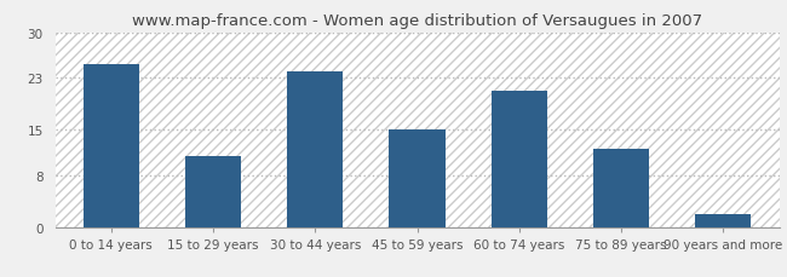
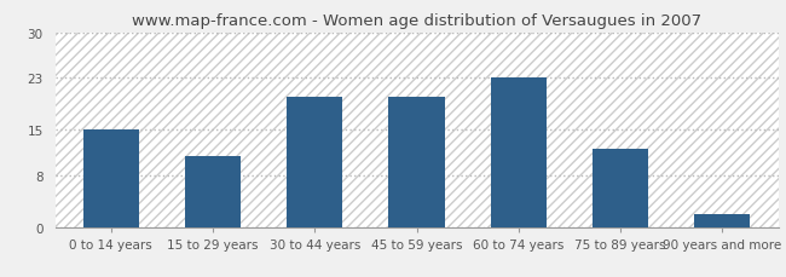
0 to 14 years: 25 -> 15
30 to 44 years: 24 -> 20
45 to 59 years: 15 -> 20
60 to 74 years: 21 -> 23
